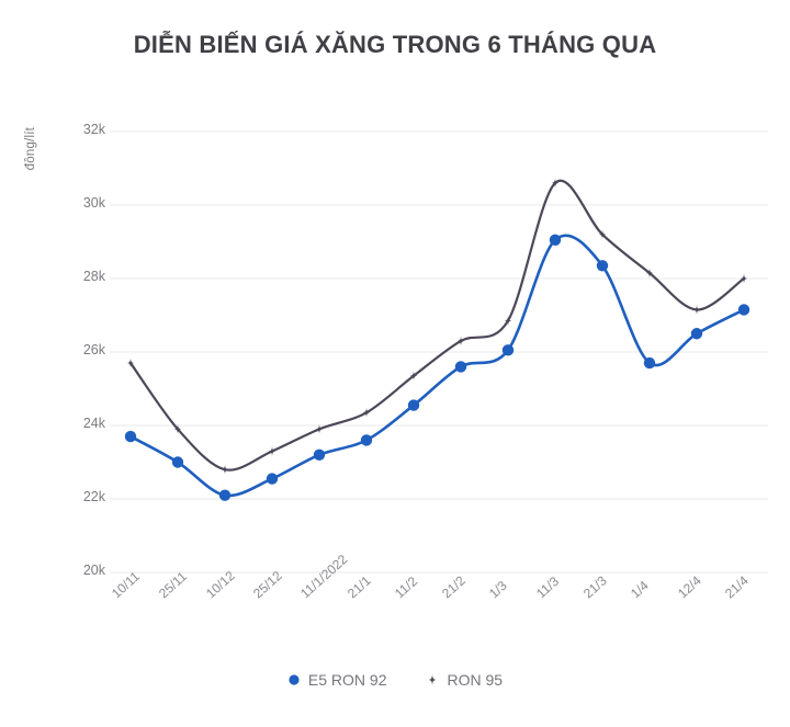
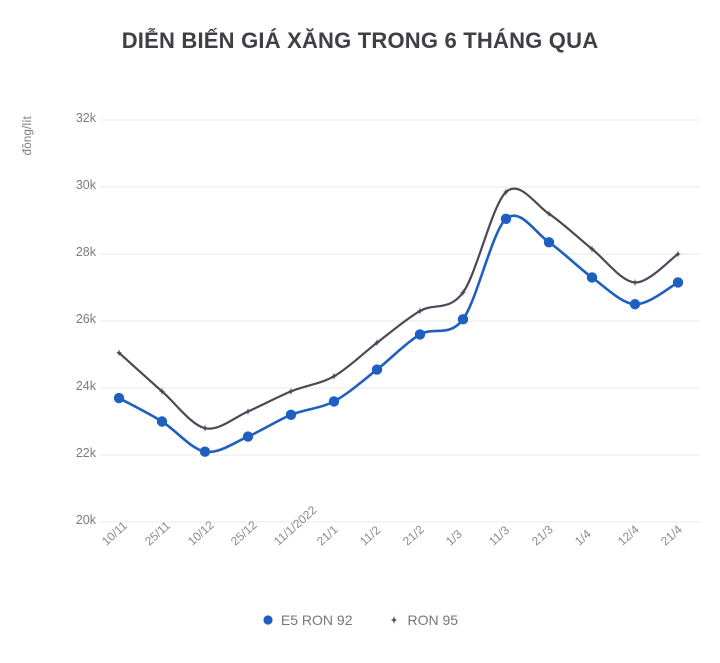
RON 95/10/11: 25.7k -> 25.0k
RON 95/11/3: 30.6k -> 29.8k
E5 RON 92/1/4: 25.7k -> 27.3k
